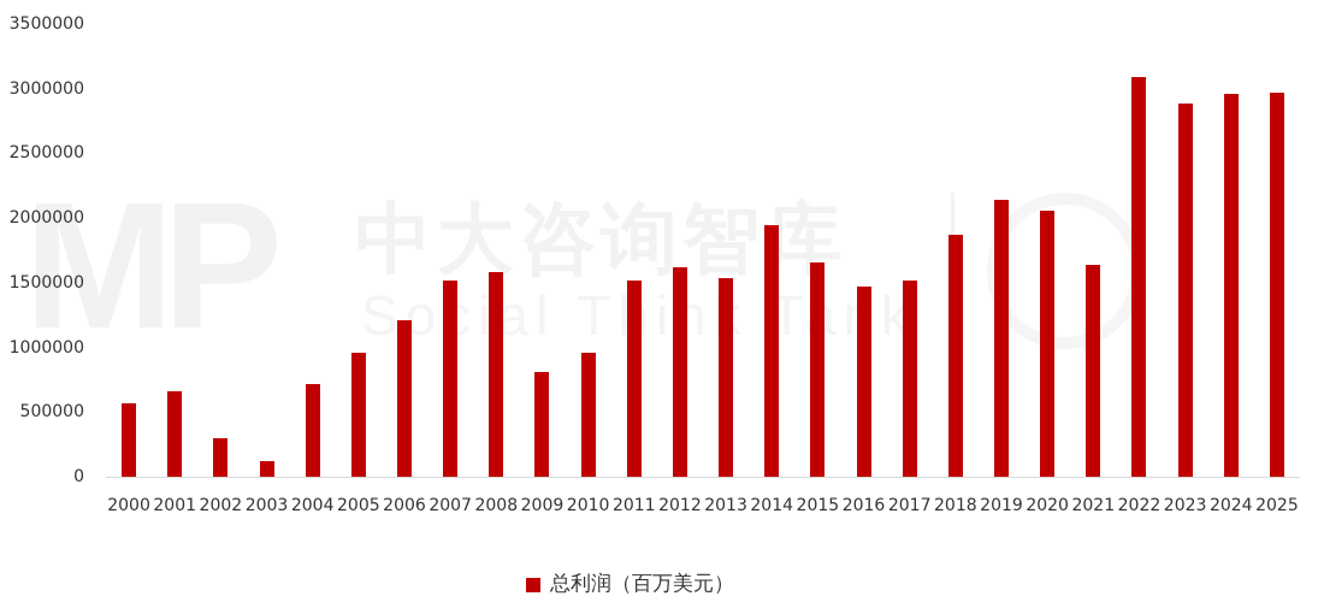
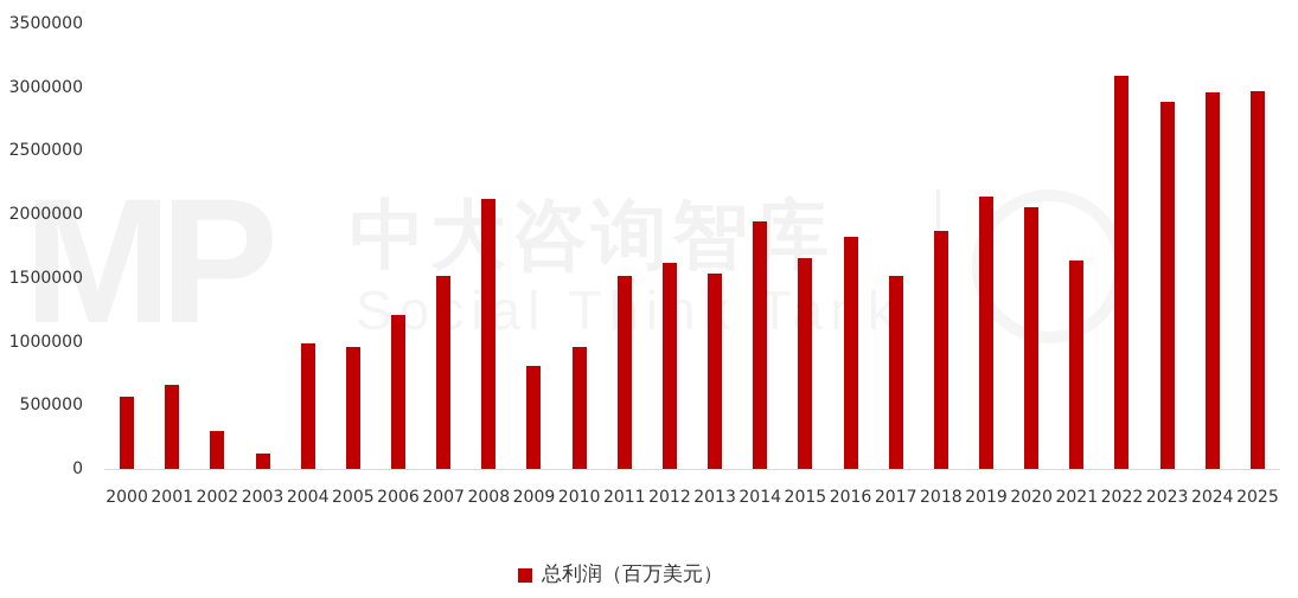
2004: 720000 -> 990000
2008: 1580000 -> 2120000
2016: 1470000 -> 1820000
